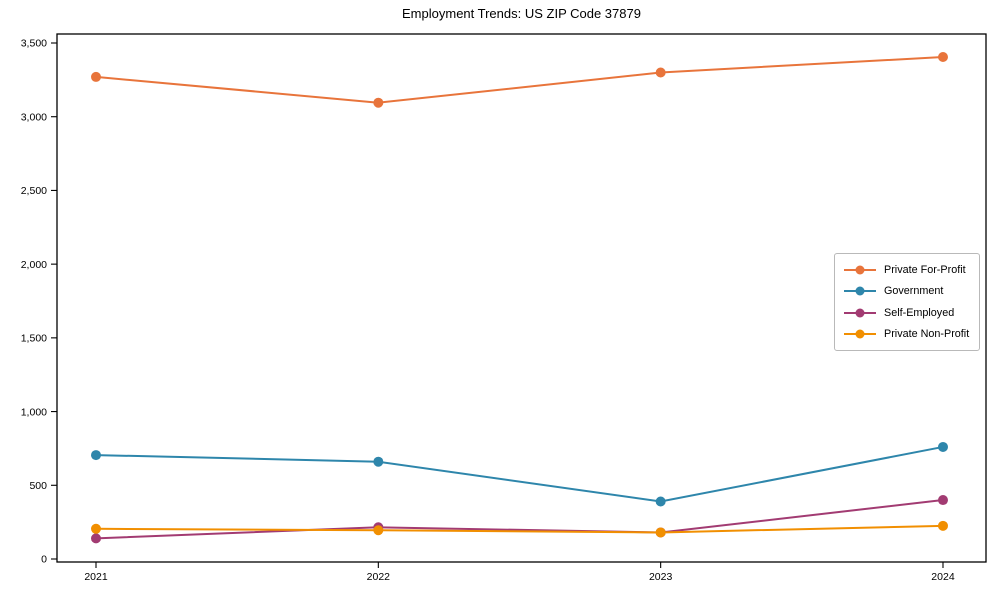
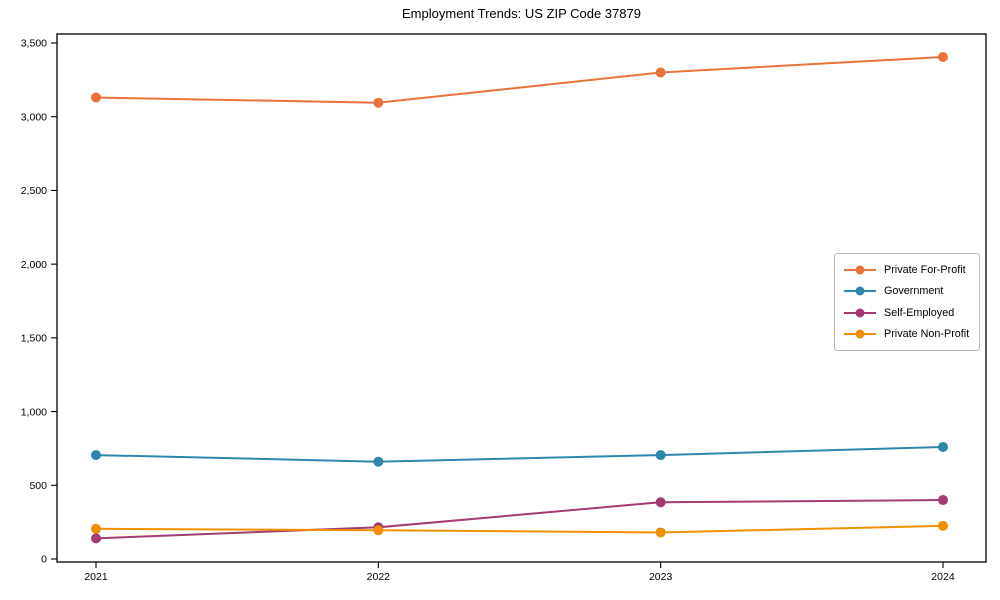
Private For-Profit/2021: 3270 -> 3130
Government/2023: 390 -> 700
Self-Employed/2023: 180 -> 380
